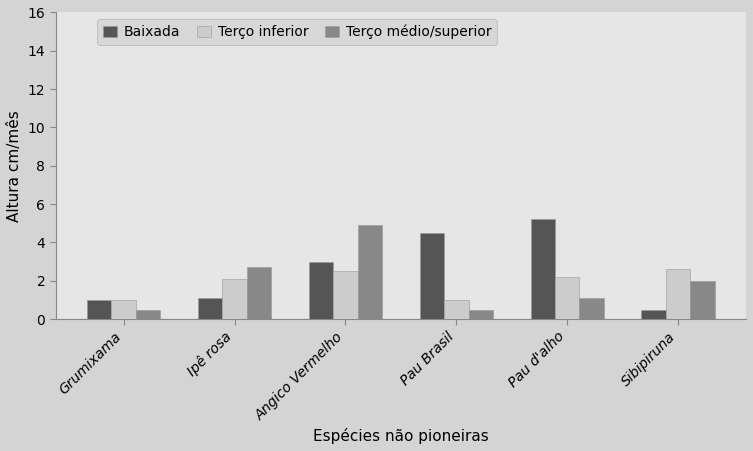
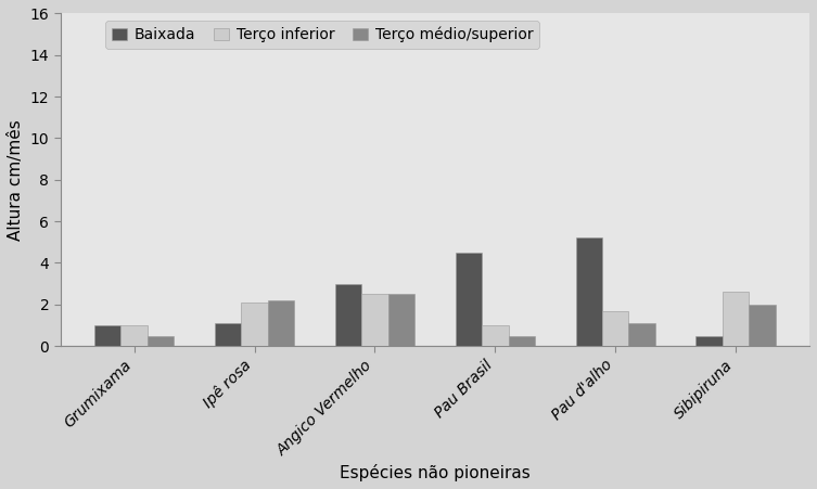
Terço médio/superior/Ipê rosa: 2.7 -> 2.2
Terço médio/superior/Angico Vermelho: 4.9 -> 2.5
Terço inferior/Pau d'alho: 2.2 -> 1.7
